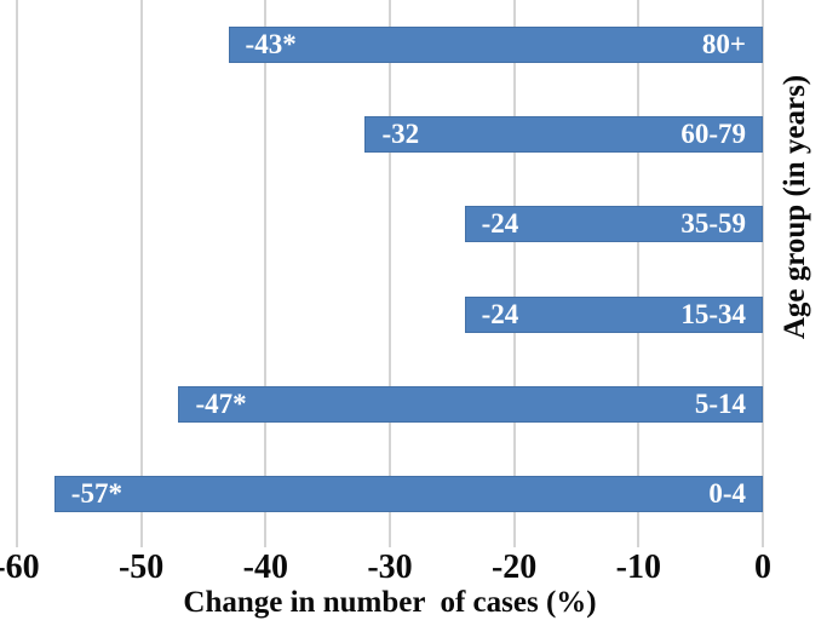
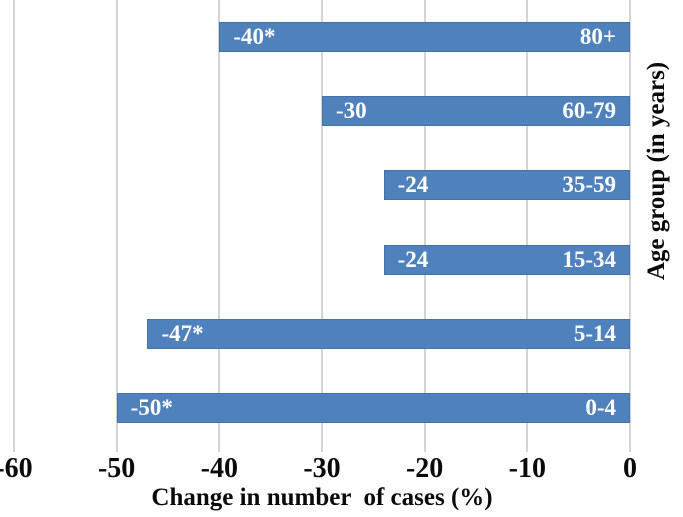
80+: -43 -> -40
60-79: -32 -> -30
0-4: -57 -> -50
